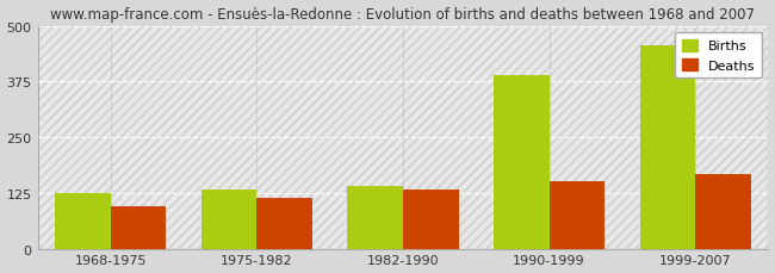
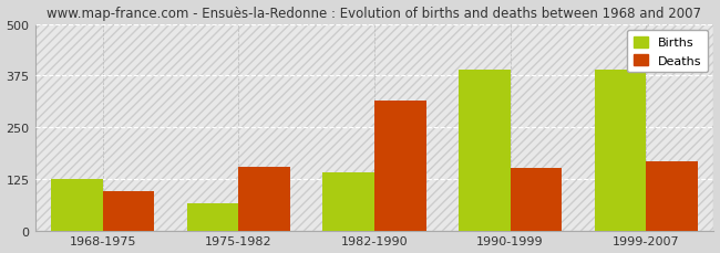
Births/1975-1982: 132 -> 65
Deaths/1975-1982: 115 -> 155
Deaths/1982-1990: 132 -> 315
Births/1999-2007: 455 -> 390
